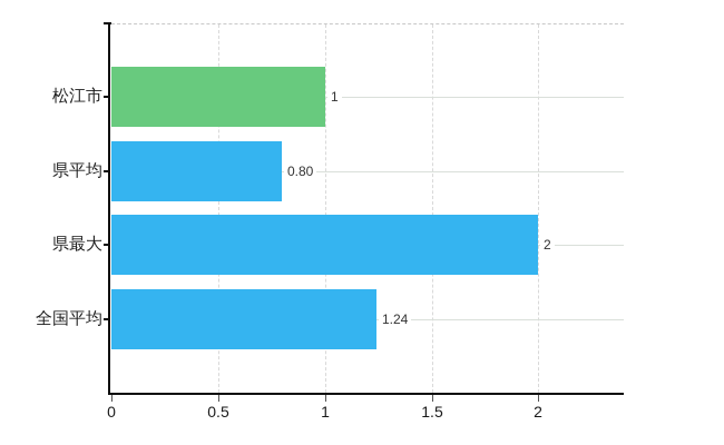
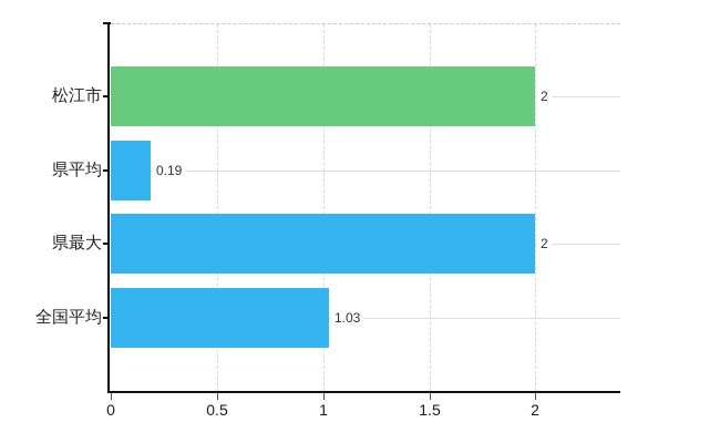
松江市: 1 -> 2
県平均: 0.80 -> 0.19
全国平均: 1.24 -> 1.03
